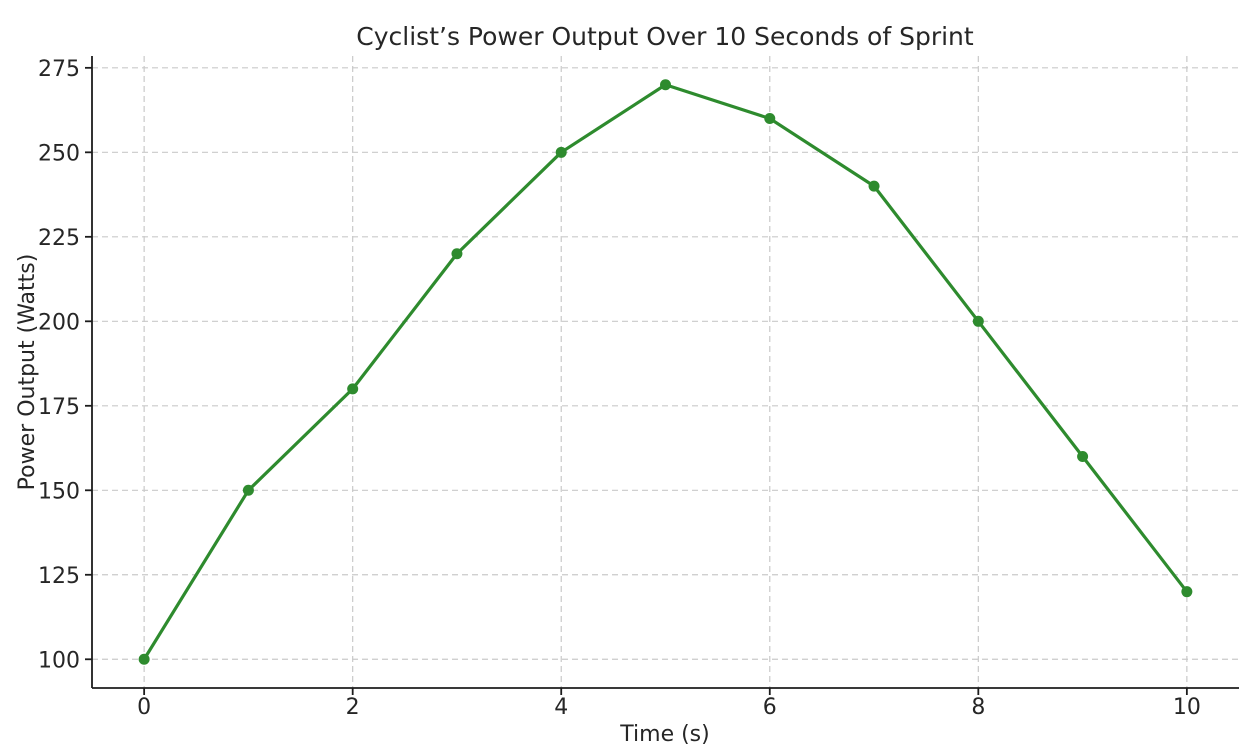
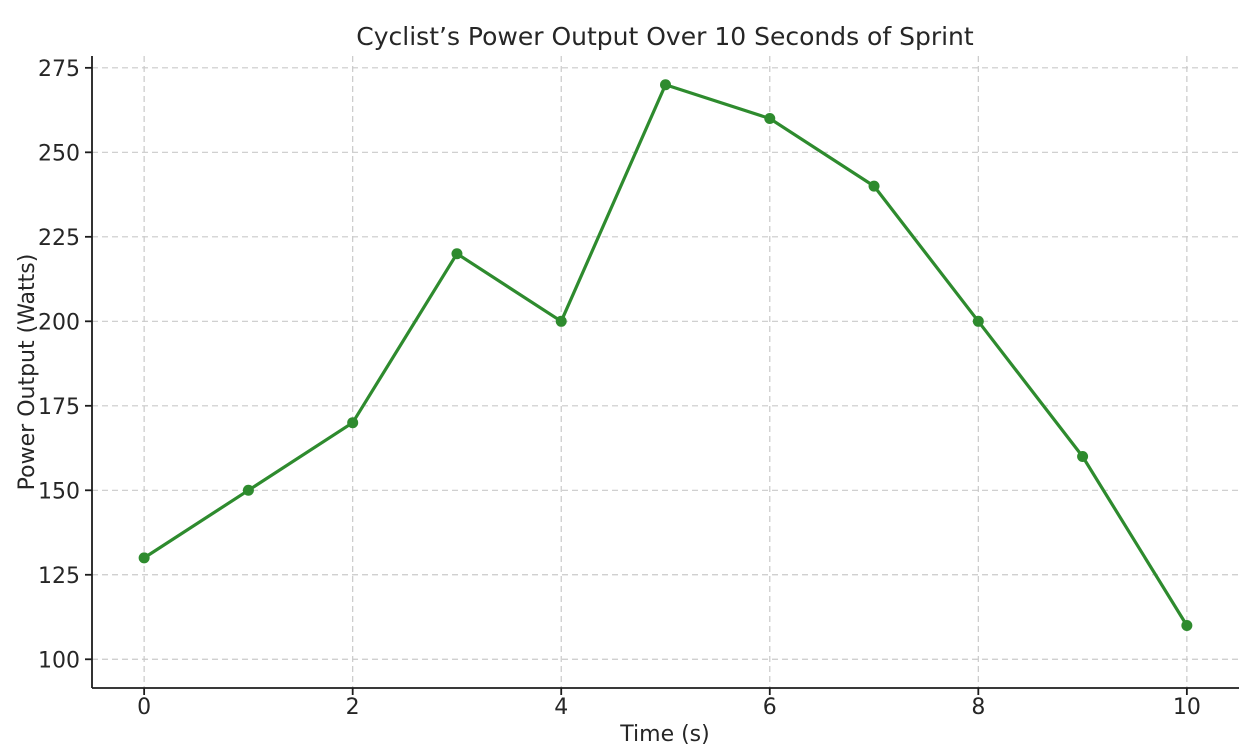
0: 100 -> 130
2: 180 -> 170
4: 250 -> 200
10: 120 -> 110
